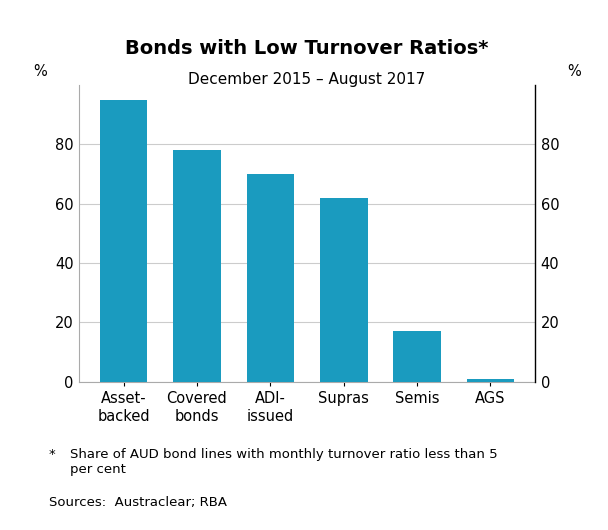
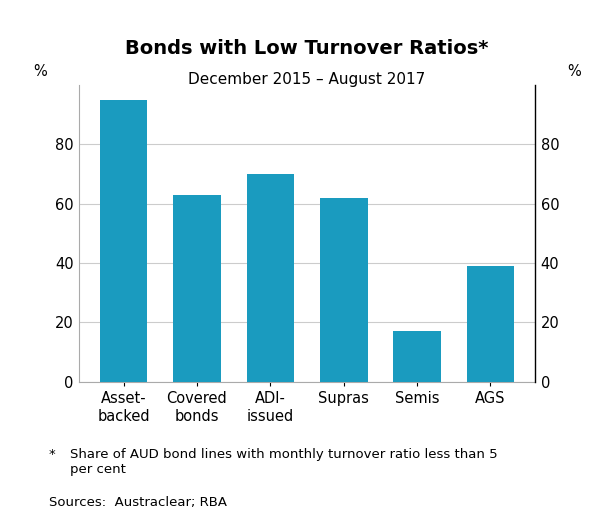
Covered bonds: 78 -> 63
AGS: 1 -> 39
